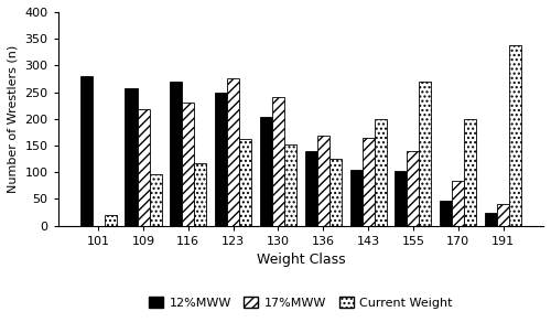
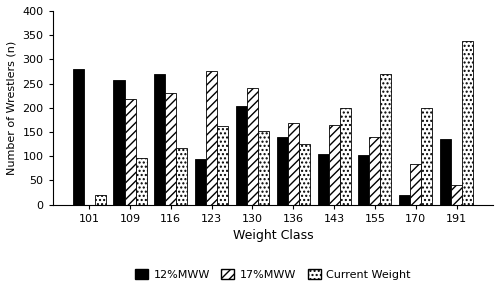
12%MWW/123: 249 -> 95
12%MWW/170: 46 -> 20
12%MWW/191: 25 -> 135
